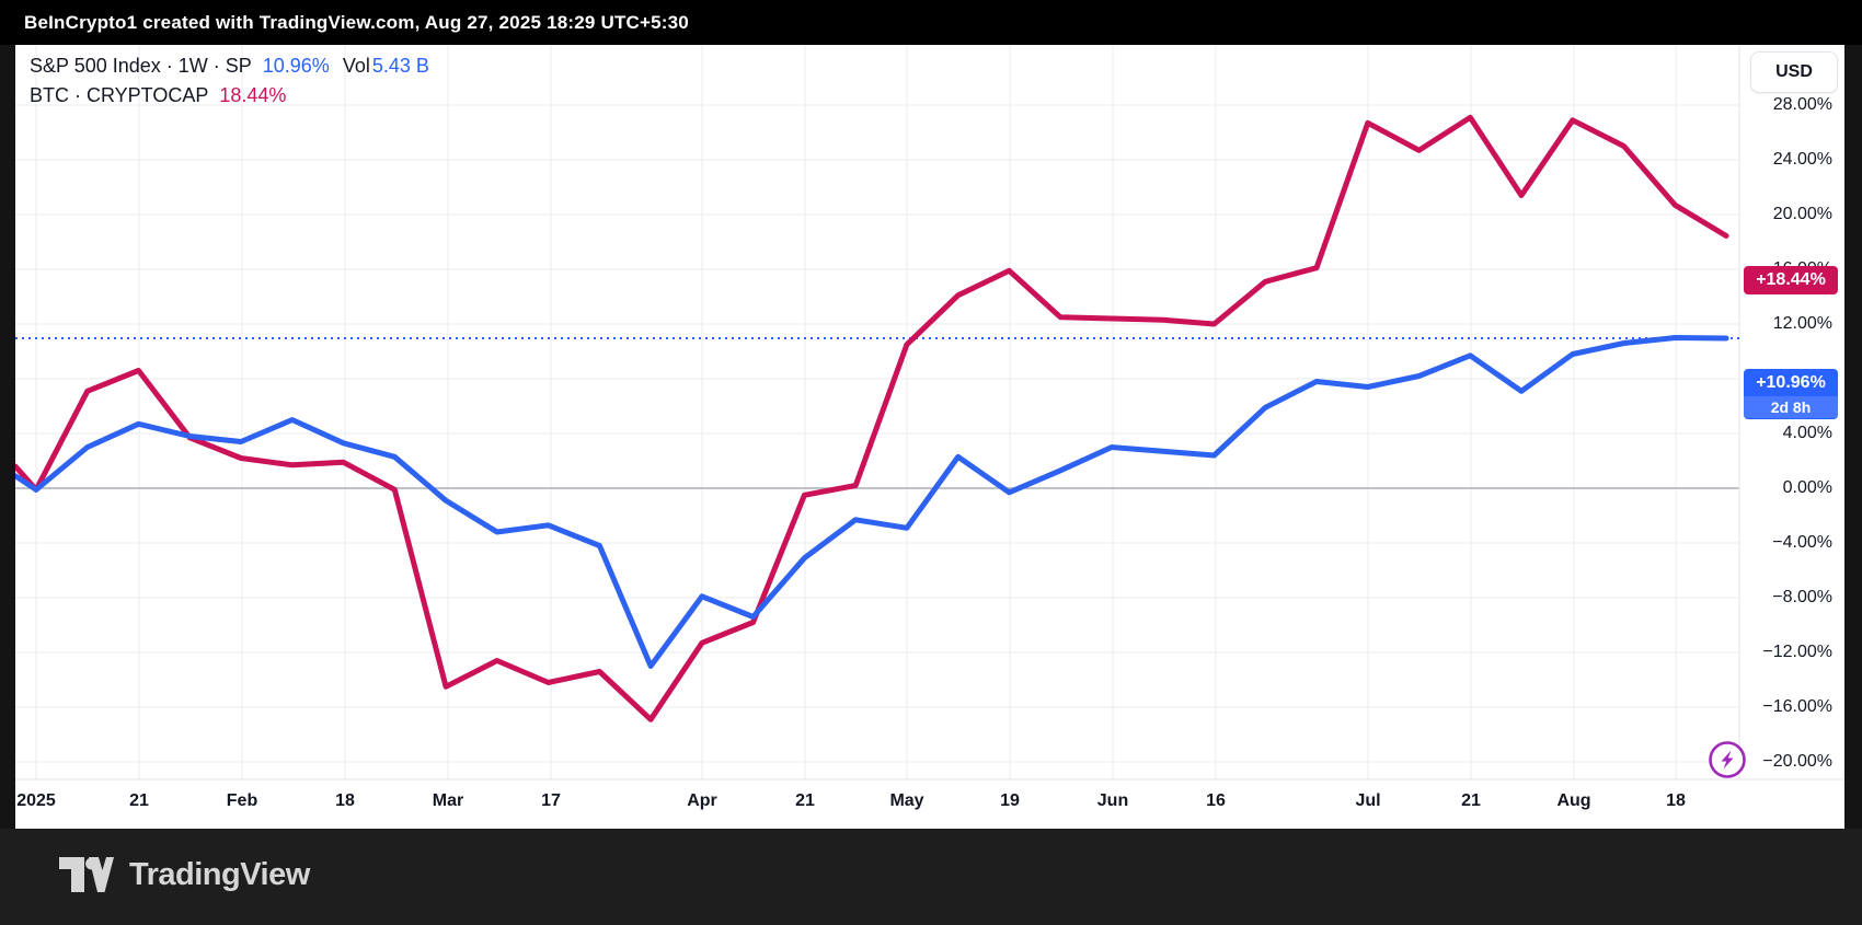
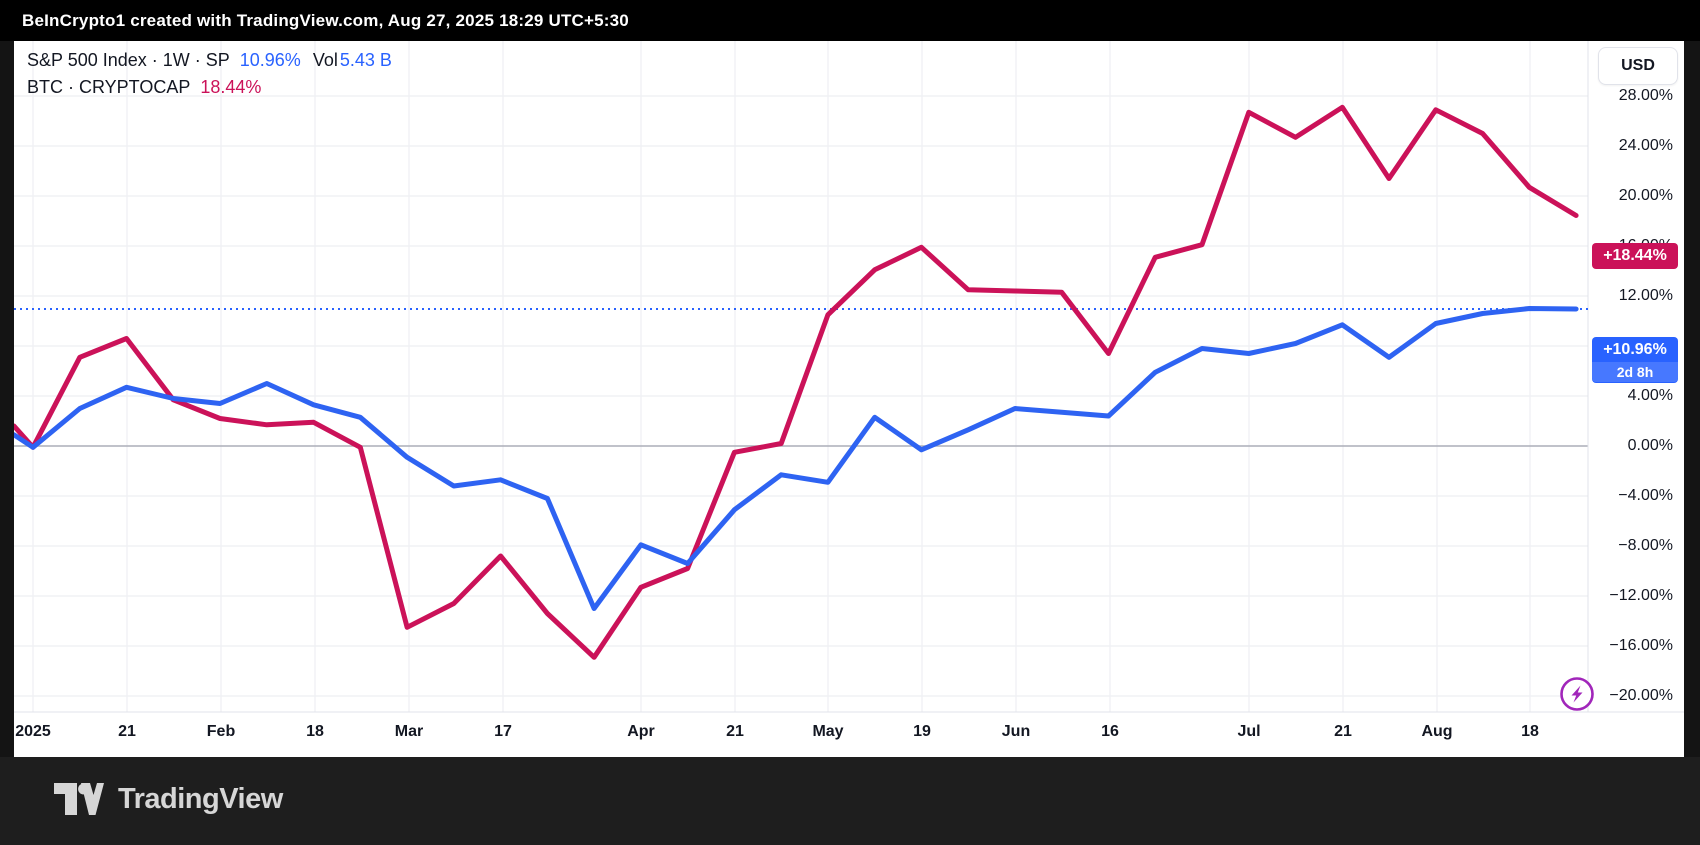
BTC · CRYPTOCAP/Mar 17: -14.2% -> -8.8%
BTC · CRYPTOCAP/Jun 16: 12.0% -> 7.4%
